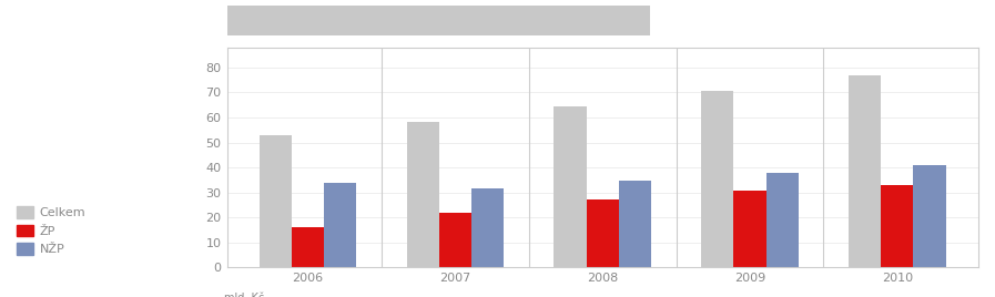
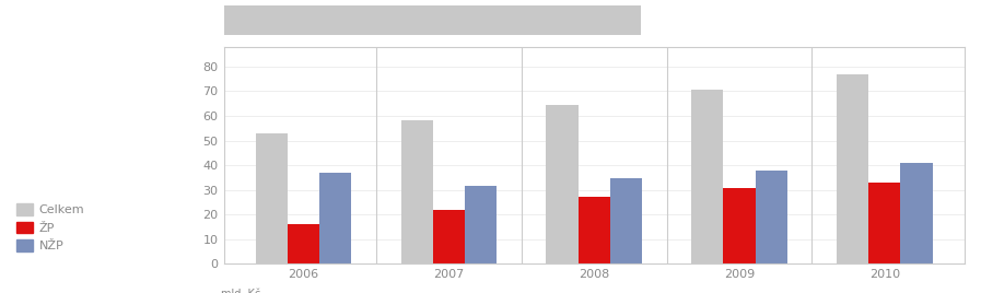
NŽP/2006: 34.0 -> 37.0
